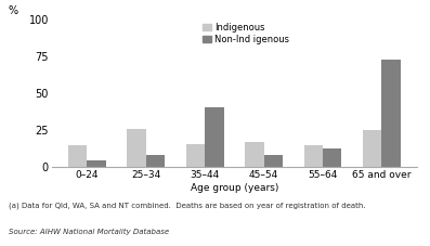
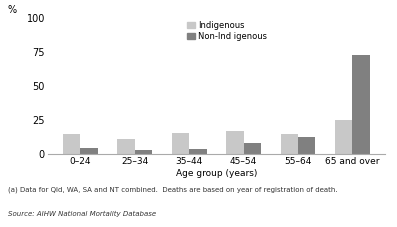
Indigenous/25–34: 26 -> 11
Non-Ind igenous/25–34: 8 -> 3
Non-Ind igenous/35–44: 41 -> 4
